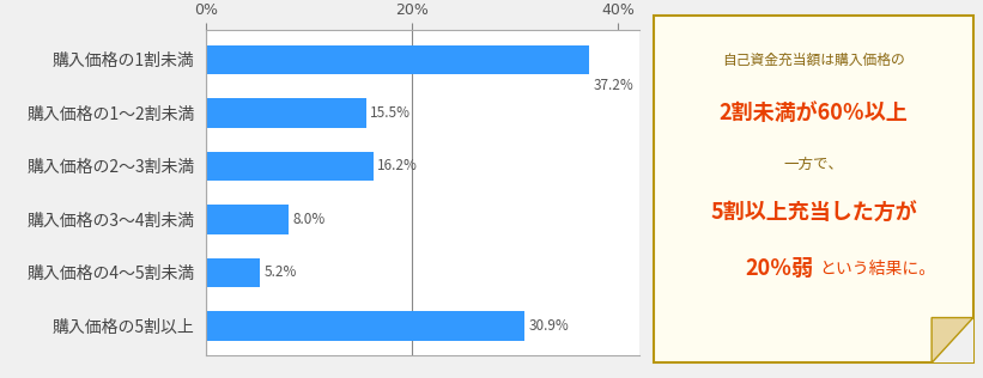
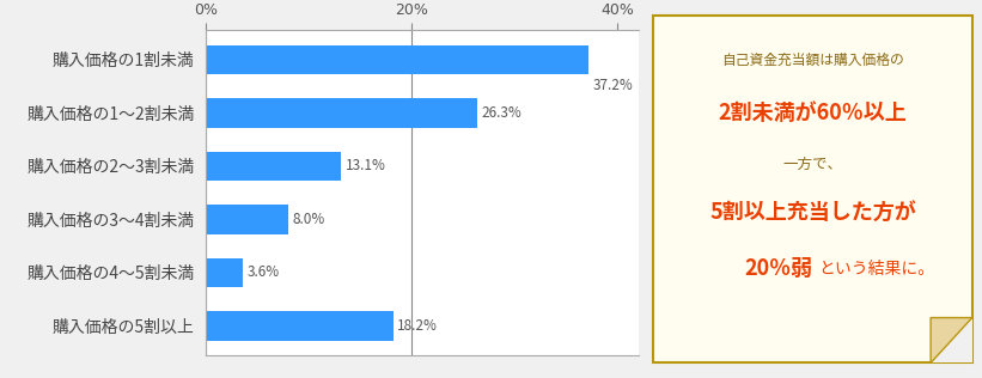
購入価格の1～2割未満: 15.5% -> 26.3%
購入価格の2～3割未満: 16.2% -> 13.1%
購入価格の4～5割未満: 5.2% -> 3.6%
購入価格の5割以上: 30.9% -> 18.2%
